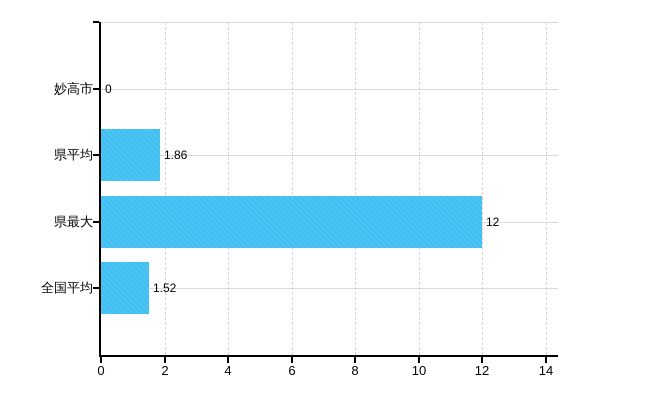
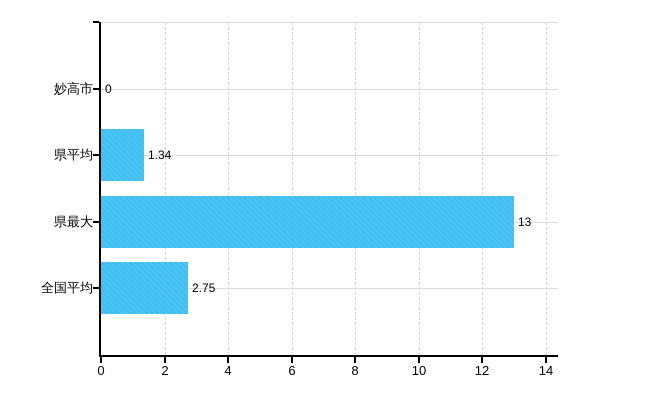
県平均: 1.86 -> 1.34
県最大: 12 -> 13
全国平均: 1.52 -> 2.75
